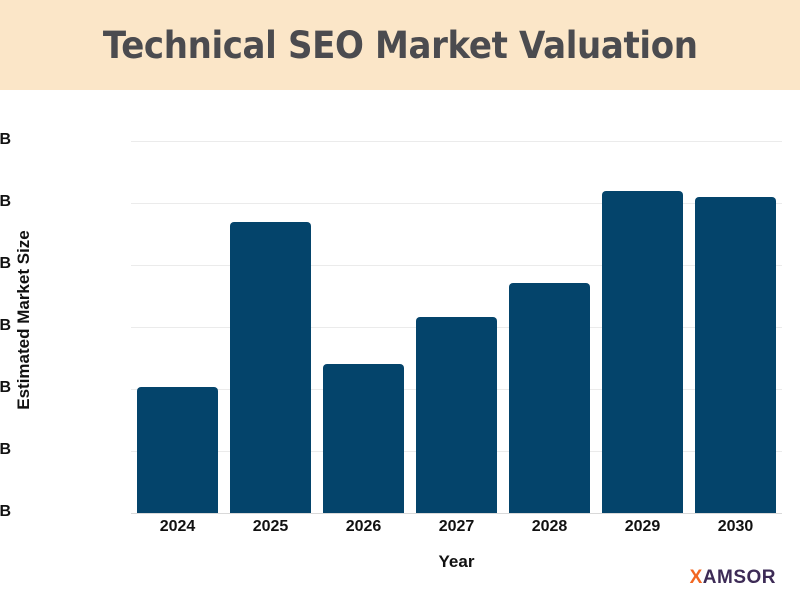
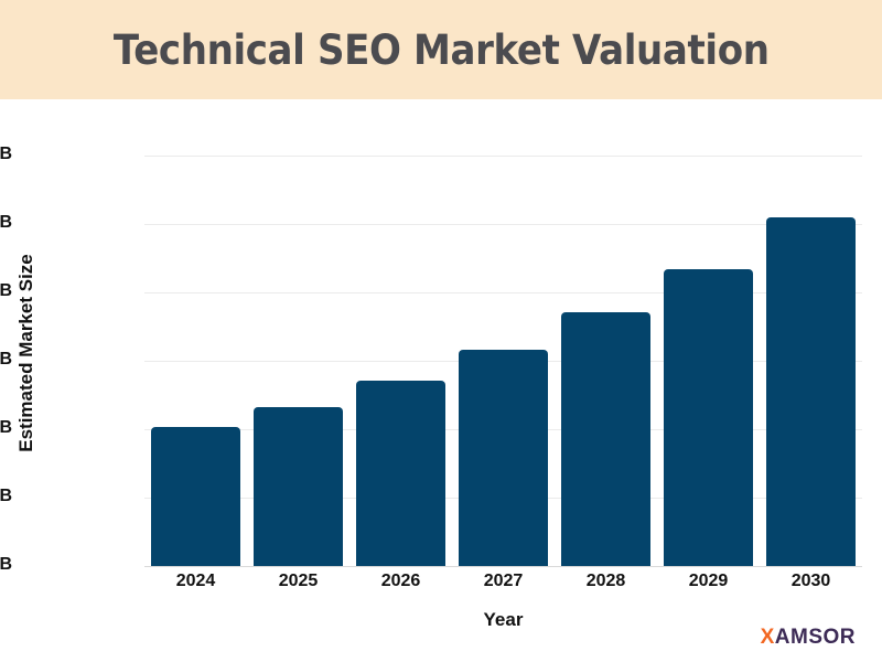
2025: $47B -> $23B
2026: $24B -> $27B
2029: $52B -> $43B
